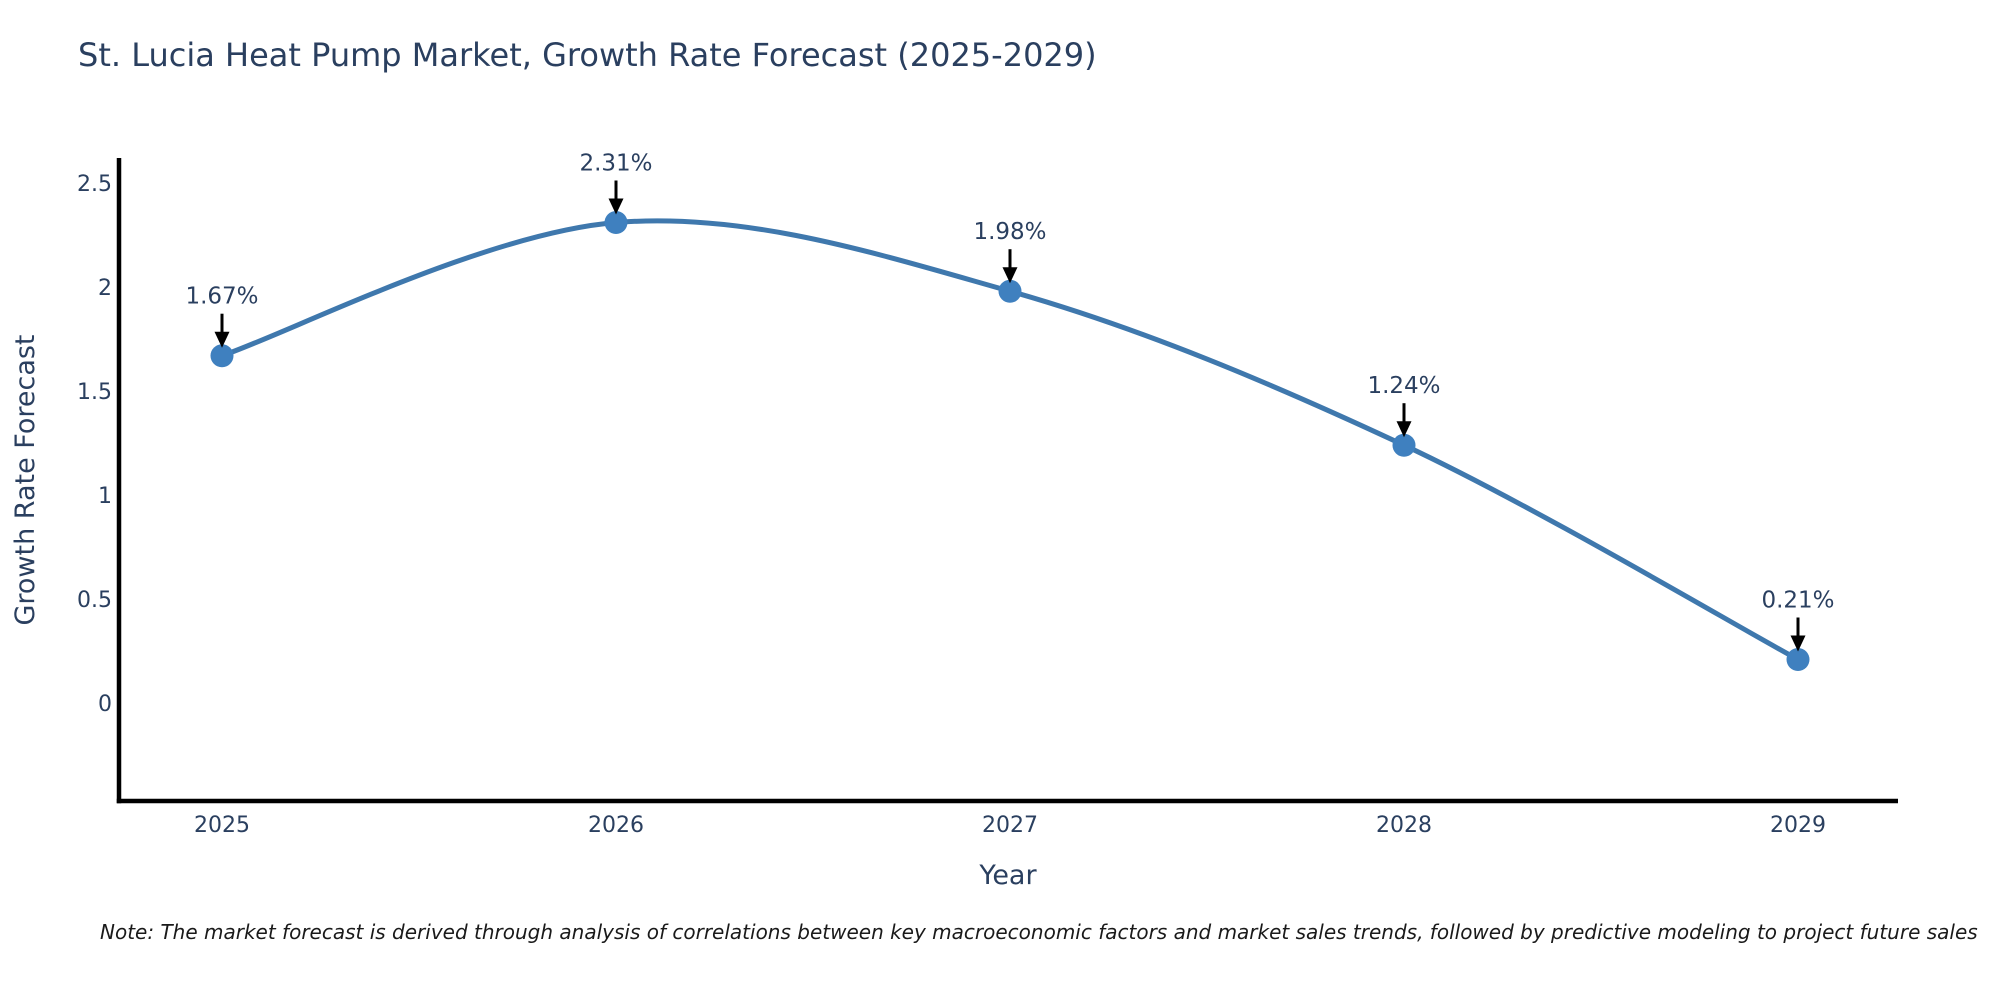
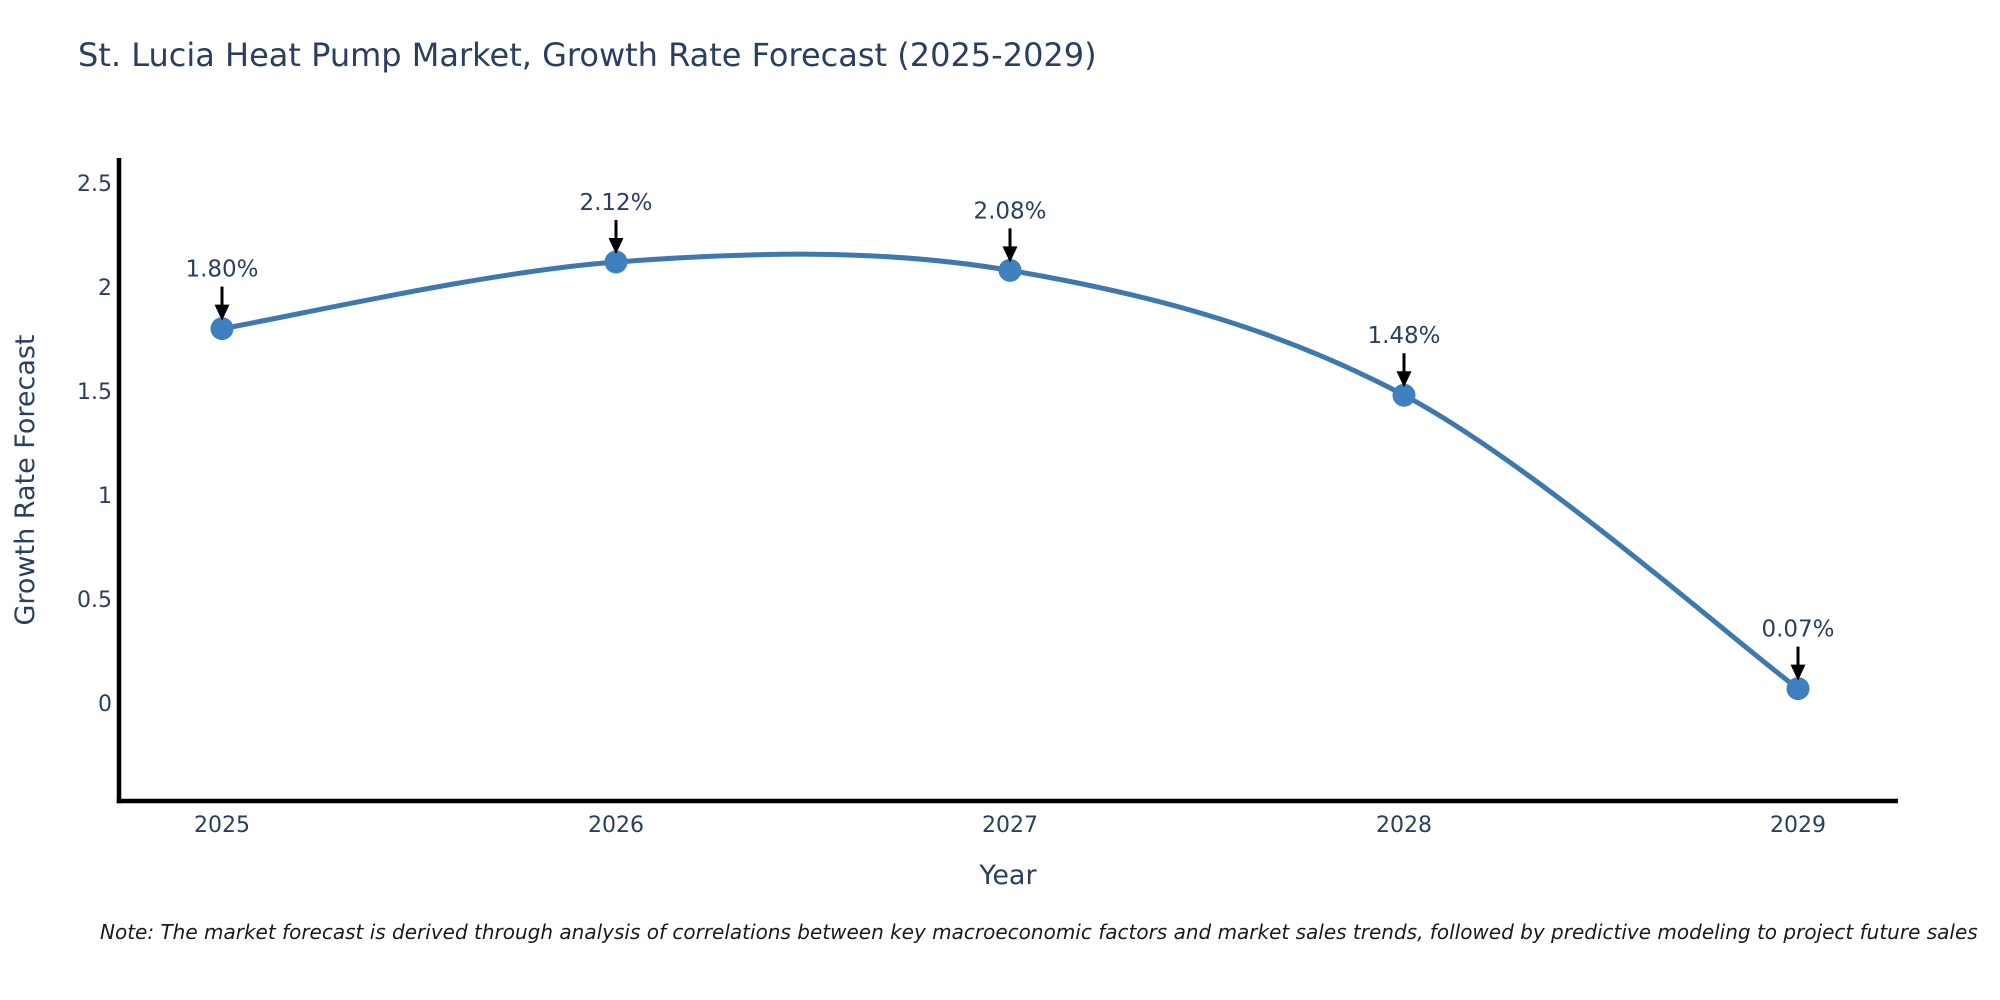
2025: 1.67% -> 1.80%
2026: 2.31% -> 2.12%
2027: 1.98% -> 2.08%
2028: 1.24% -> 1.48%
2029: 0.21% -> 0.07%
